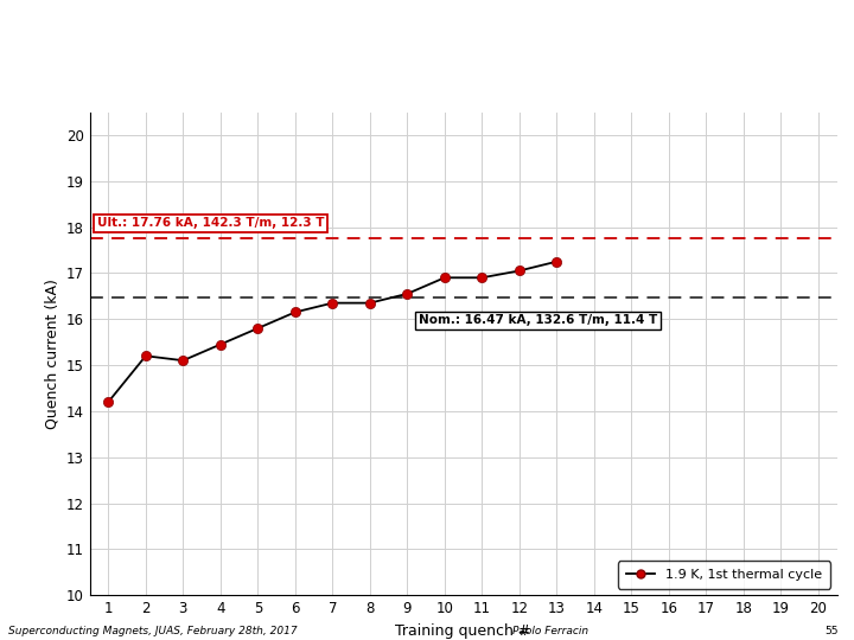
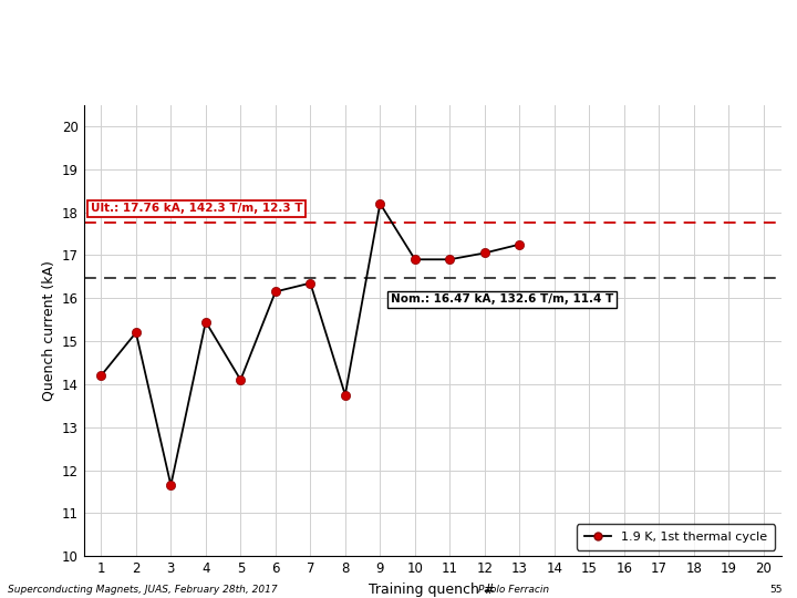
3: 15.10 -> 11.65
5: 15.80 -> 14.10
8: 16.35 -> 13.75
9: 16.55 -> 18.20
